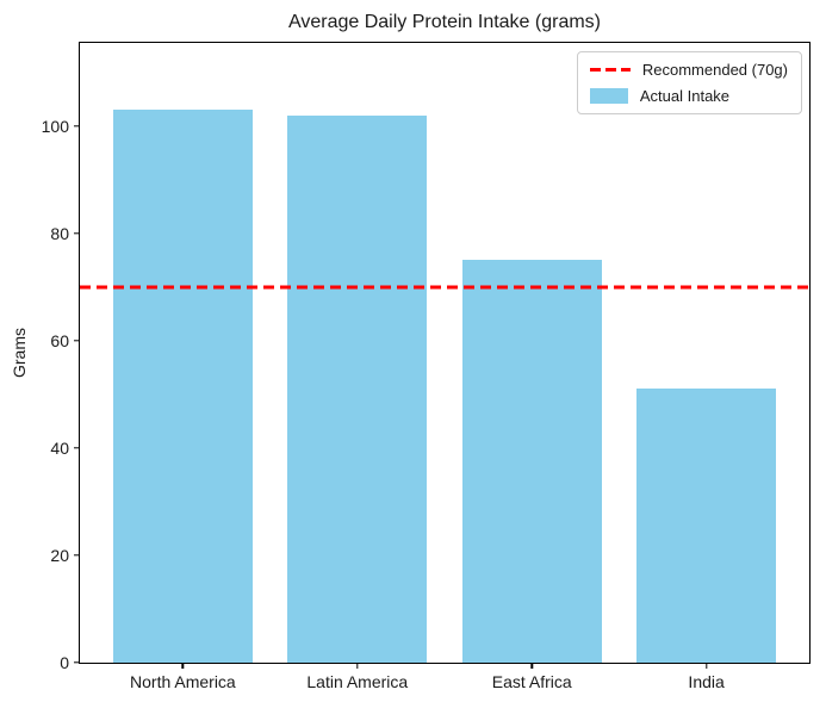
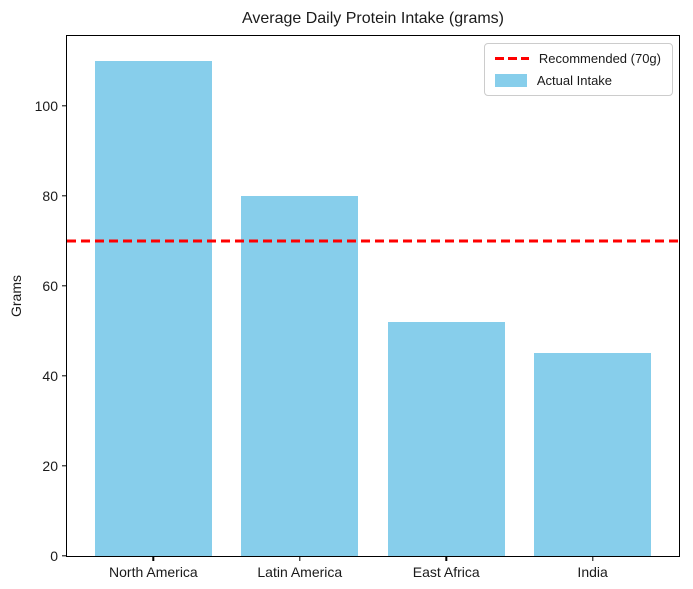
North America: 103 -> 110
Latin America: 102 -> 80
East Africa: 75 -> 52
India: 51 -> 45
